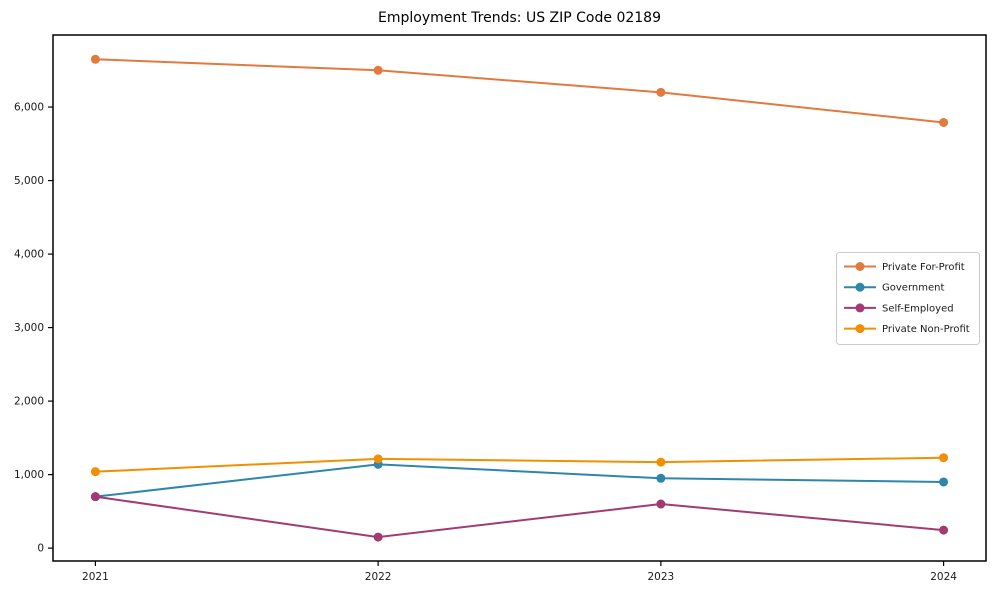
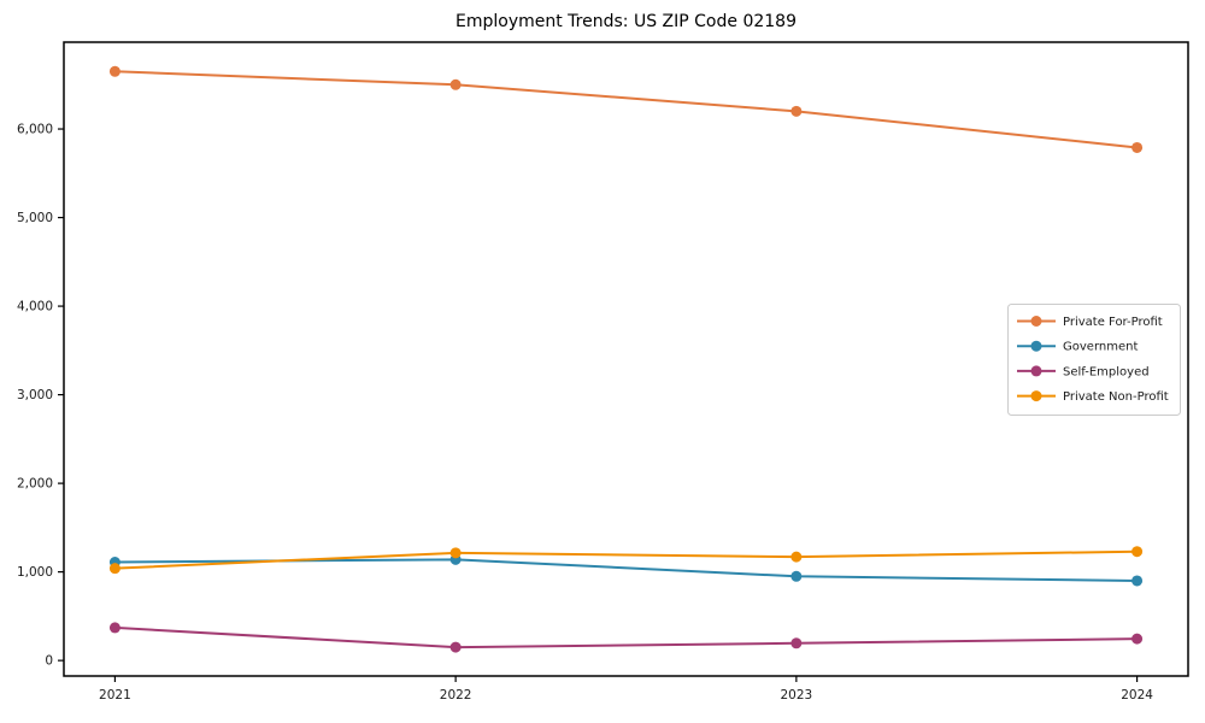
Government/2021: 700 -> 1100
Self-Employed/2021: 700 -> 400
Self-Employed/2023: 600 -> 200
